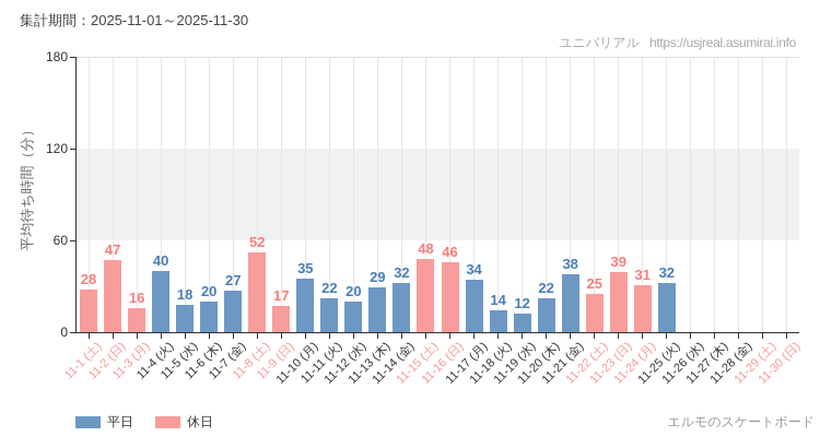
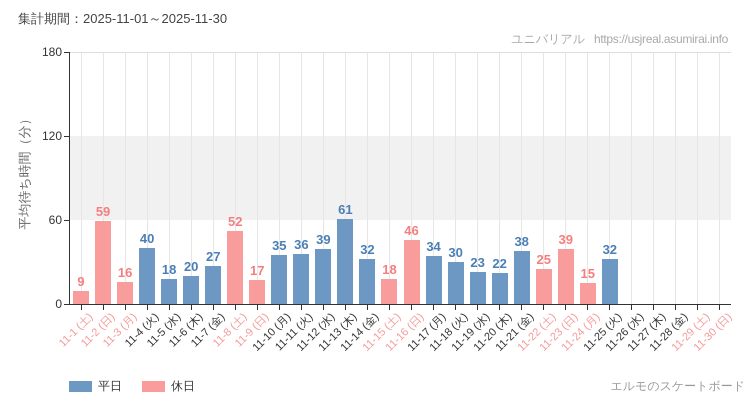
11-1 (土): 28 -> 9
11-2 (日): 47 -> 59
11-11 (火): 22 -> 36
11-12 (水): 20 -> 39
11-13 (木): 29 -> 61
11-15 (土): 48 -> 18
11-18 (火): 14 -> 30
11-19 (水): 12 -> 23
11-24 (月): 31 -> 15
